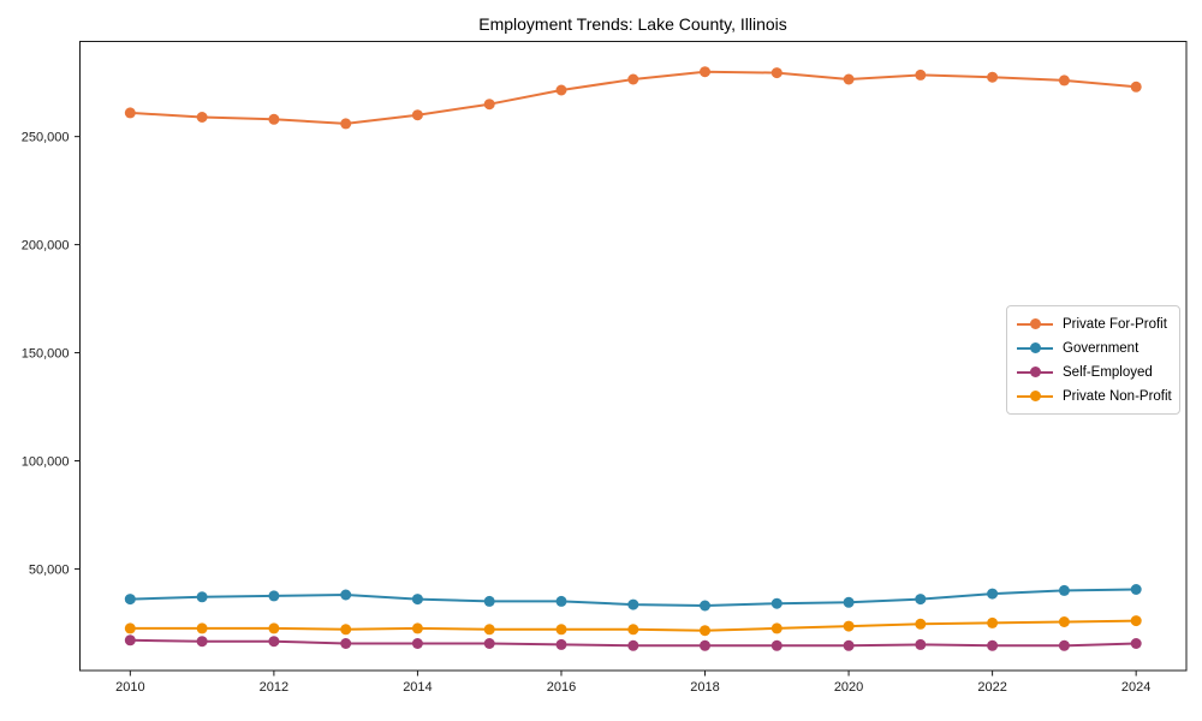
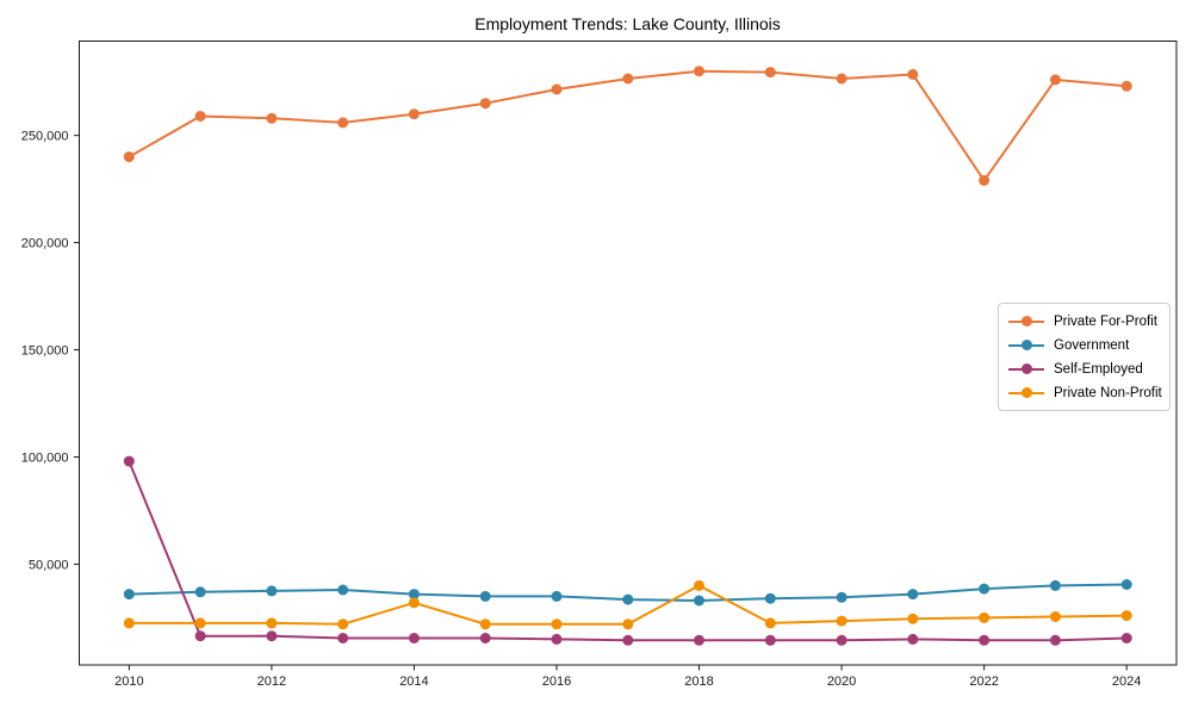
Private For-Profit/2010: 261000 -> 240000
Self-Employed/2010: 17000 -> 98000
Private Non-Profit/2014: 22000 -> 32000
Private Non-Profit/2018: 22000 -> 40000
Private For-Profit/2022: 278000 -> 229000
